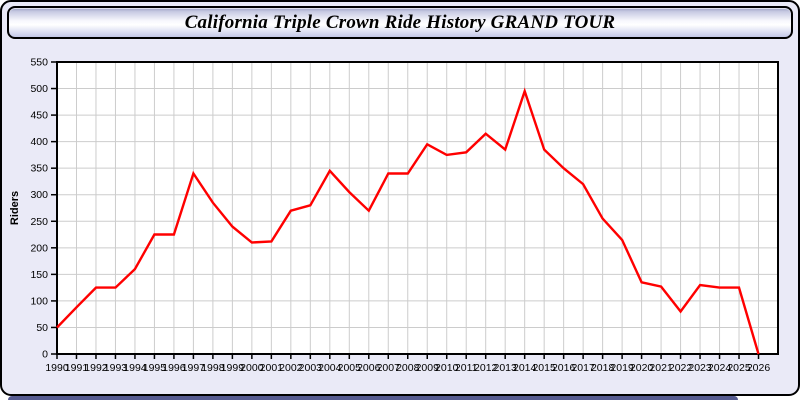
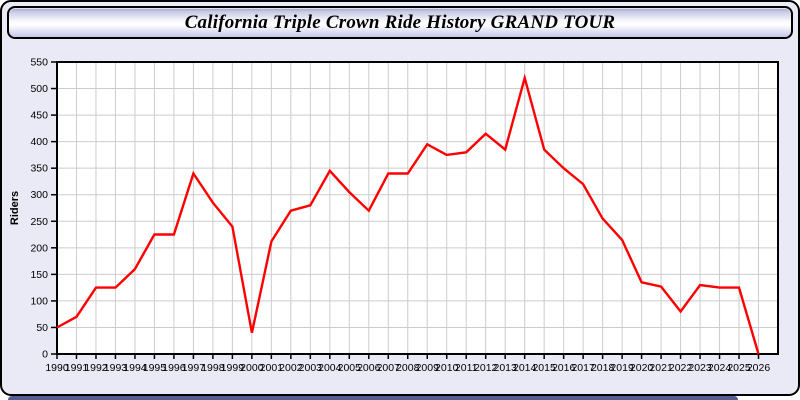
1991: 90 -> 70
2000: 210 -> 40
2014: 500 -> 520
